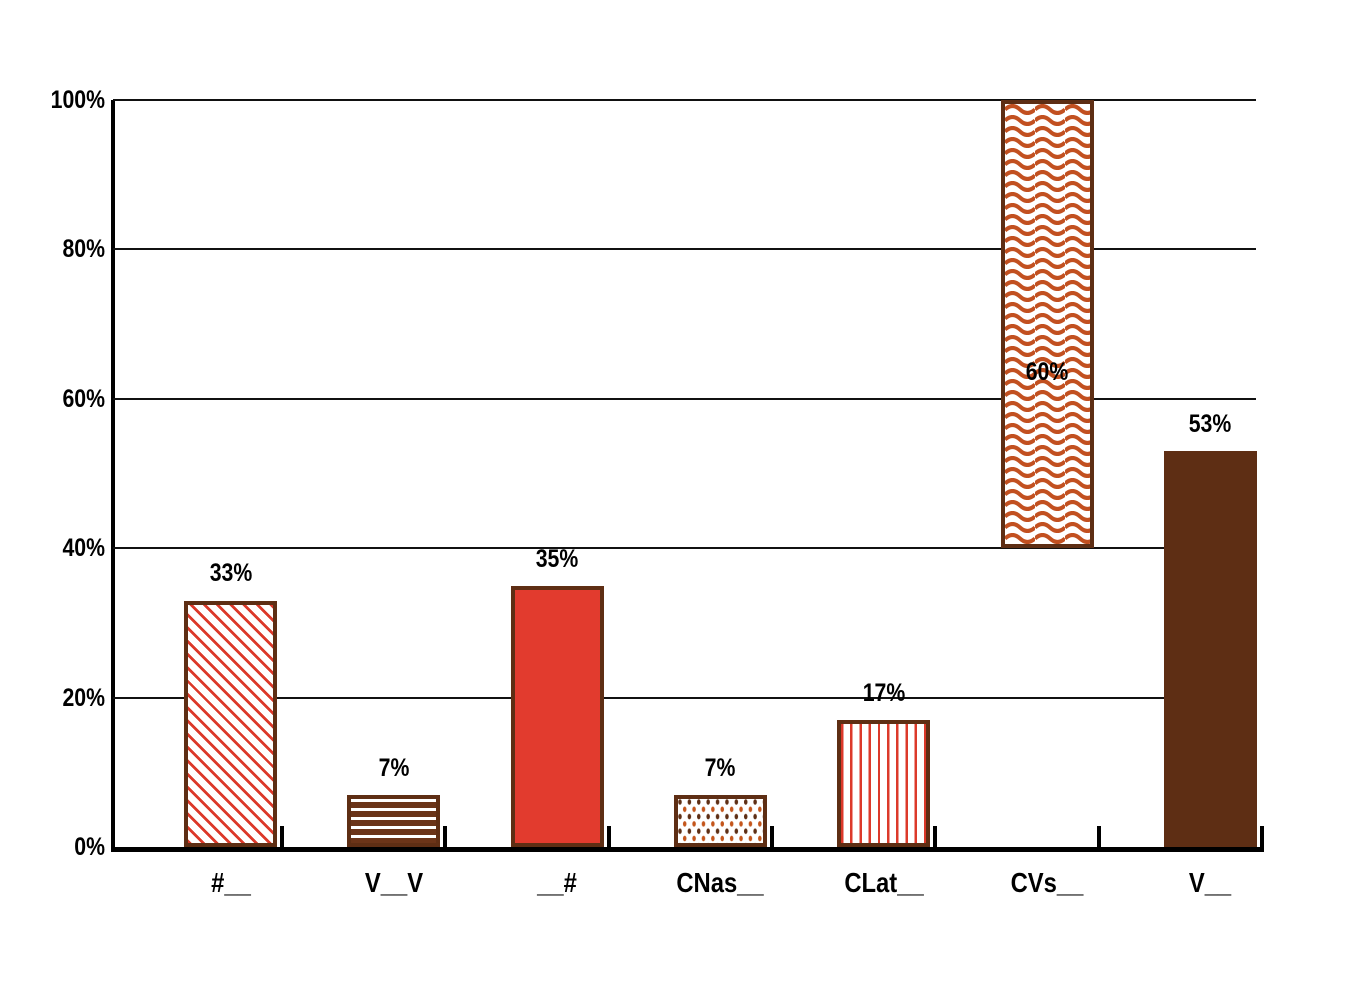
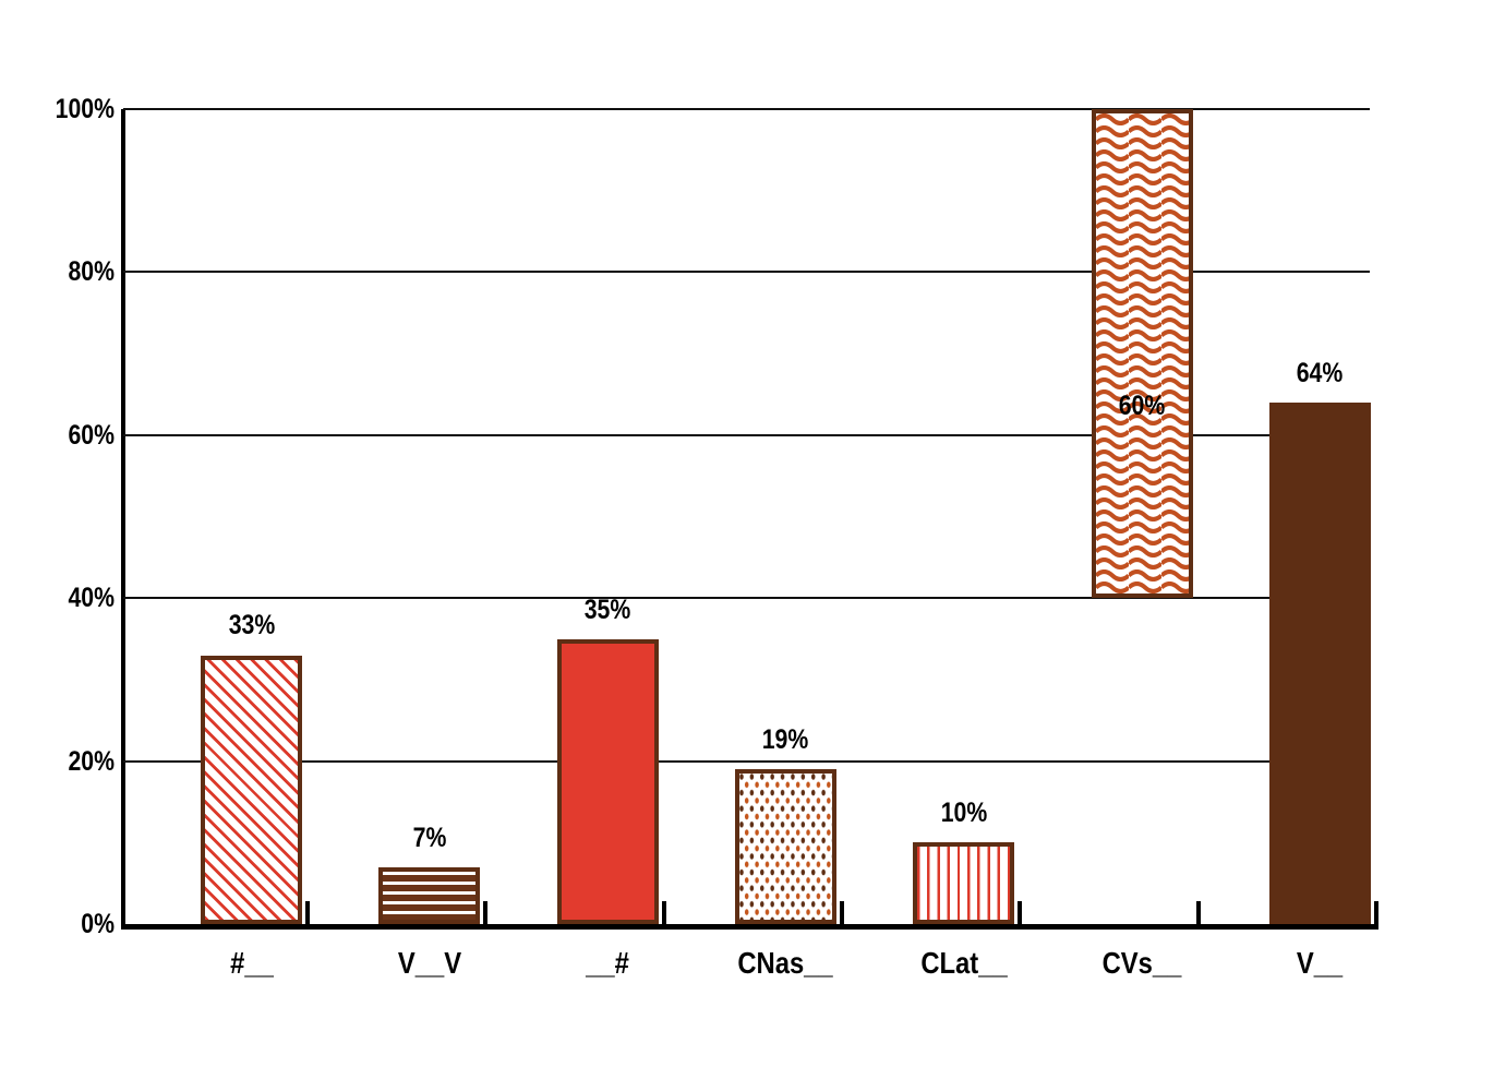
CNas__: 7% -> 19%
CLat__: 17% -> 10%
V__: 53% -> 64%
